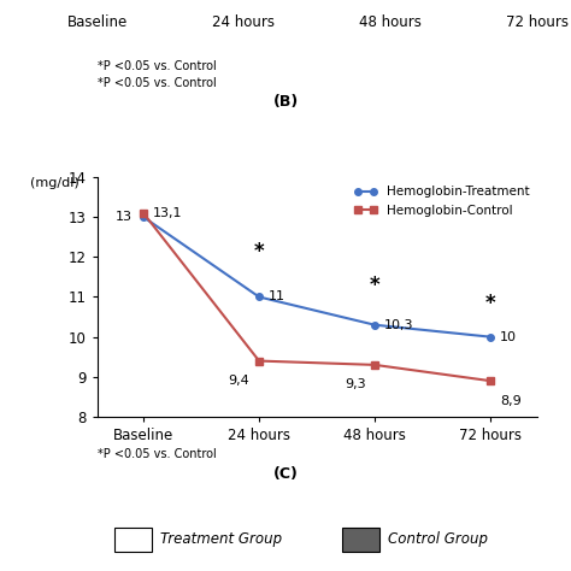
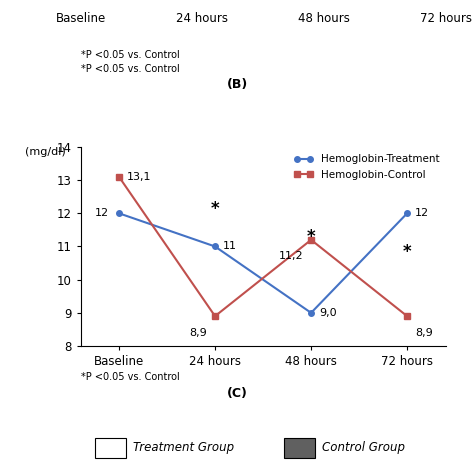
Hemoglobin-Treatment/Baseline: 13 -> 12
Hemoglobin-Control/24 hours: 9,4 -> 8,9
Hemoglobin-Treatment/48 hours: 10,3 -> 9,0
Hemoglobin-Control/48 hours: 9,3 -> 11,2
Hemoglobin-Treatment/72 hours: 10 -> 12
